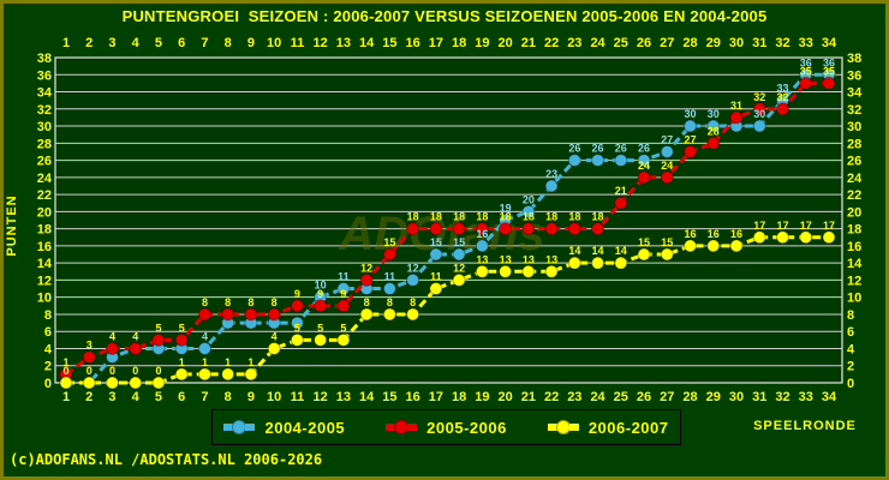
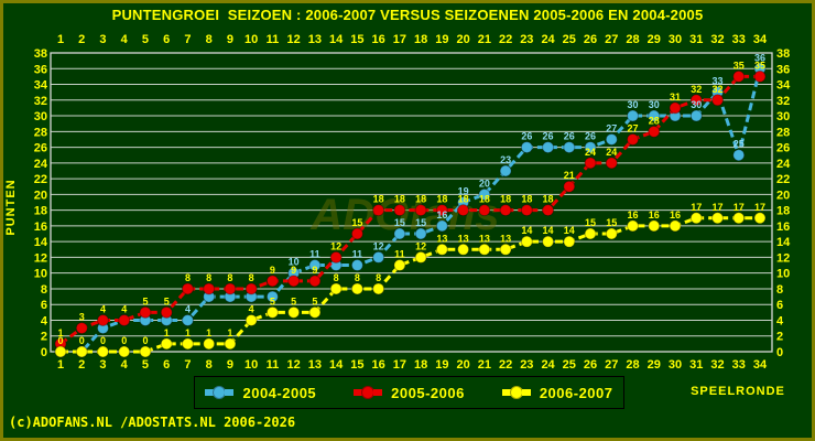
2004-2005/33: 36 -> 25
